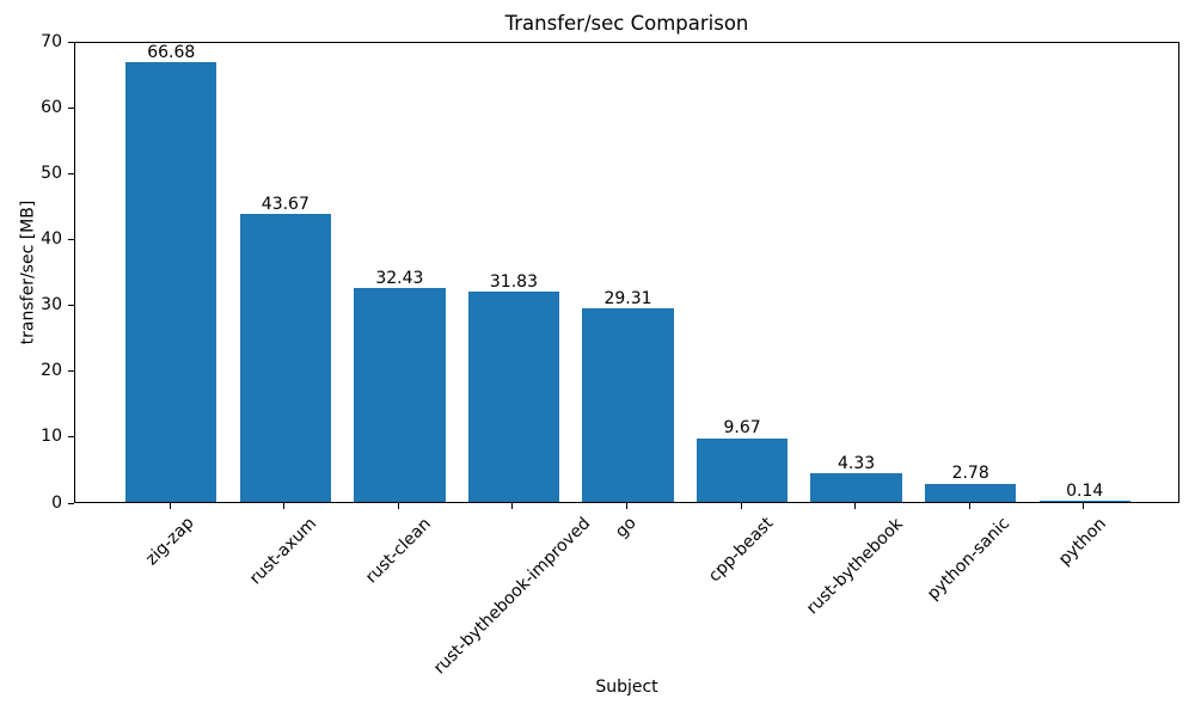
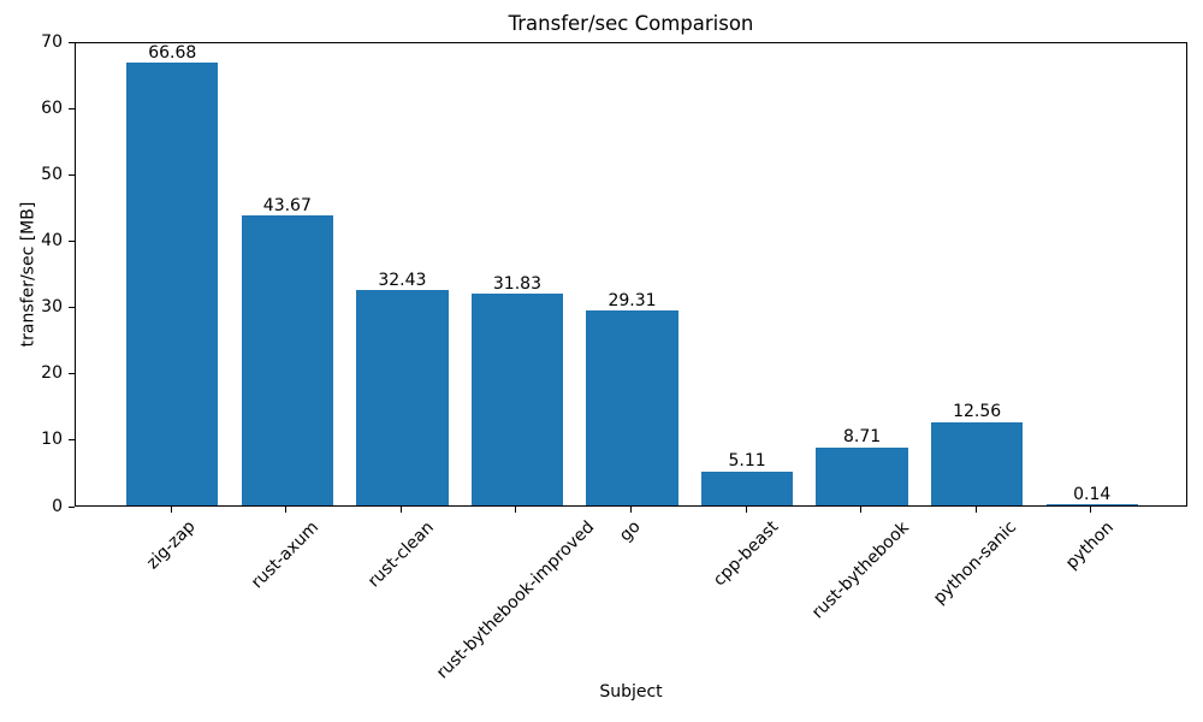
cpp-beast: 9.67 -> 5.11
rust-bythebook: 4.33 -> 8.71
python-sanic: 2.78 -> 12.56
